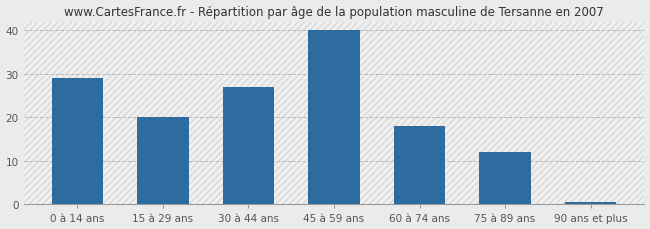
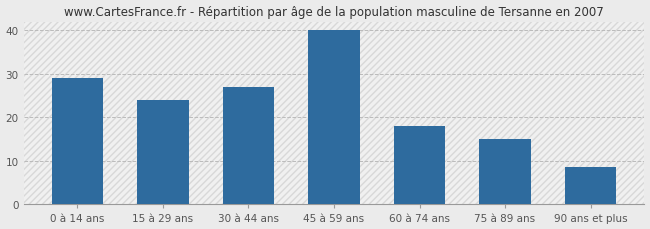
15 à 29 ans: 20.0 -> 24.0
75 à 89 ans: 12.0 -> 15.0
90 ans et plus: 0.5 -> 8.5
